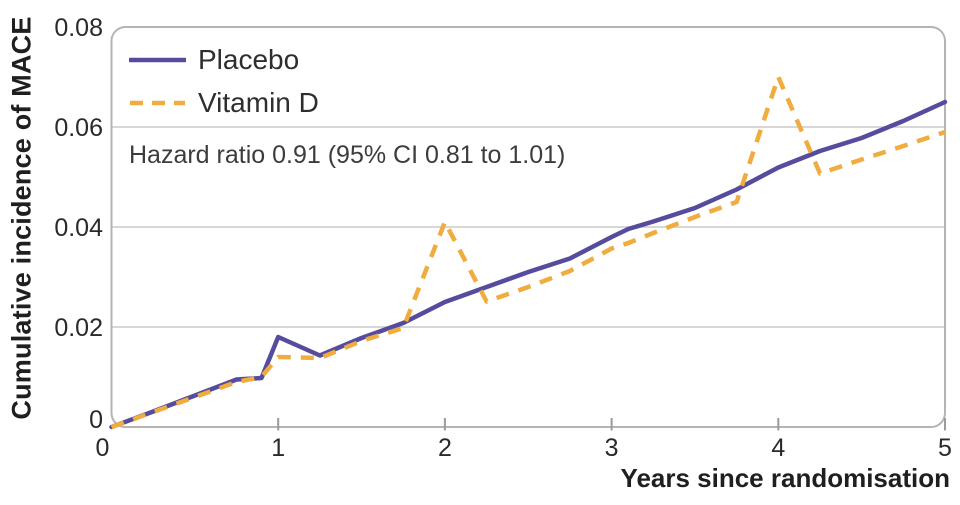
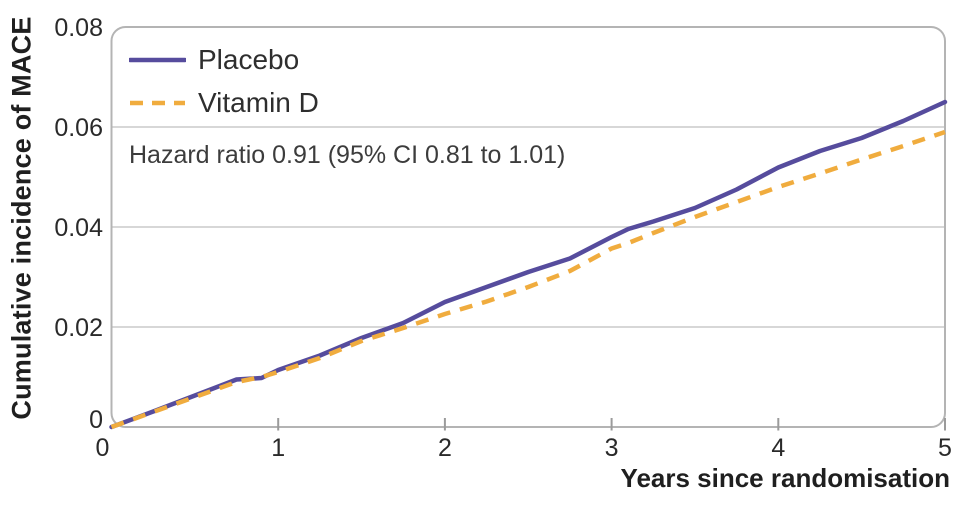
Placebo/1: 0.018 -> 0.011
Vitamin D/1: 0.014 -> 0.011
Vitamin D/2: 0.041 -> 0.023
Vitamin D/4: 0.070 -> 0.048
